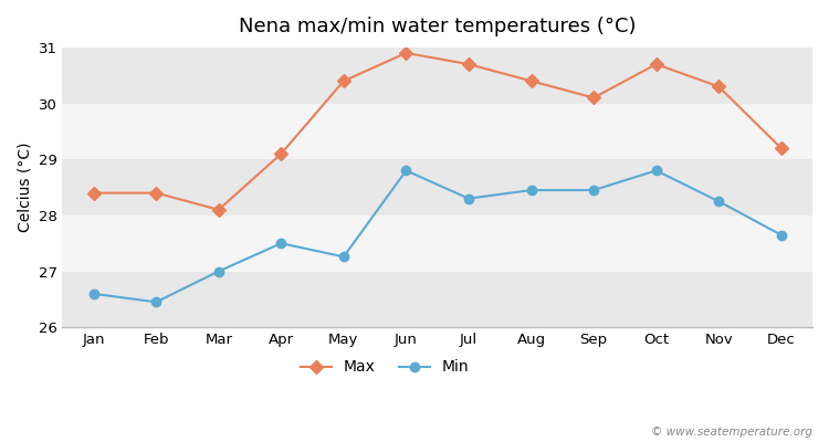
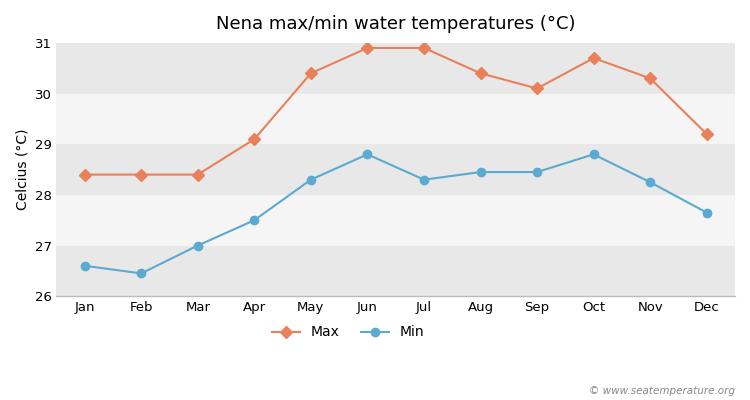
Max/Mar: 28.1 -> 28.4
Min/May: 27.26 -> 28.30
Max/Jul: 30.7 -> 30.9
